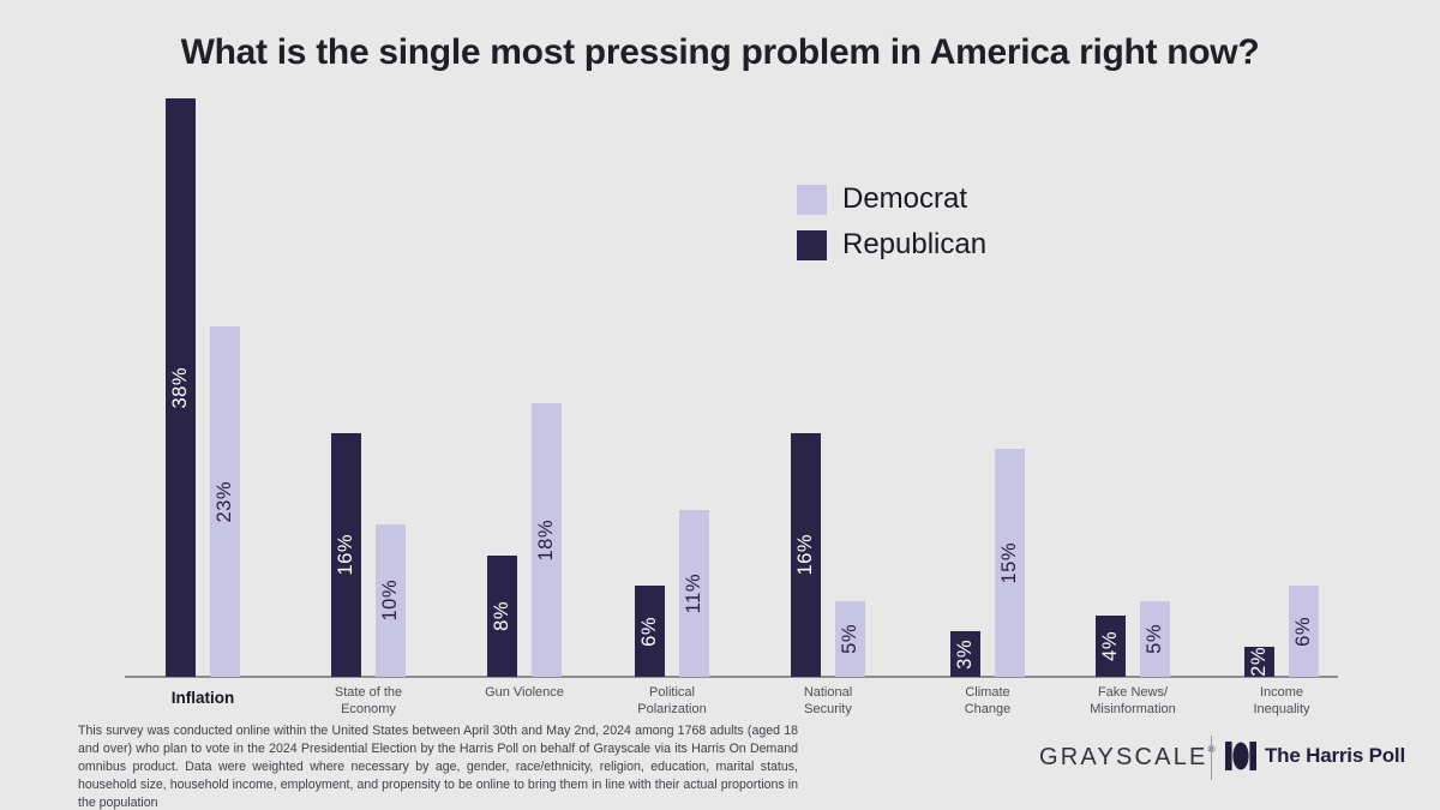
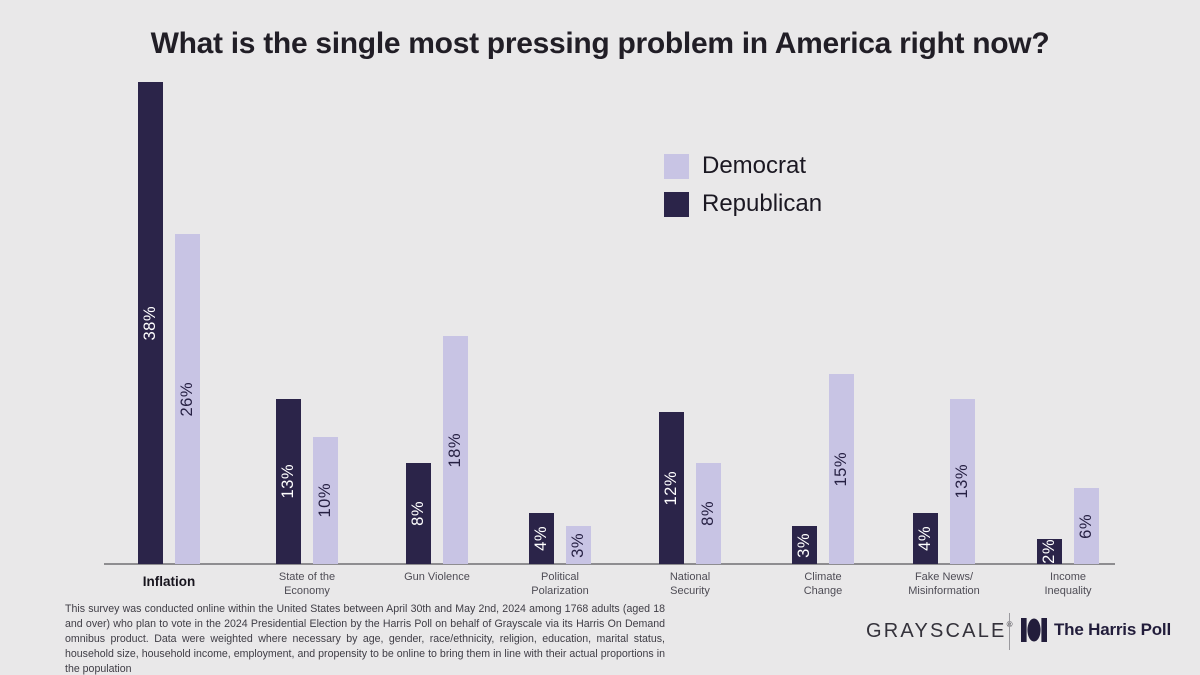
Democrat/Inflation: 23% -> 26%
Republican/State of the Economy: 16% -> 13%
Republican/Political Polarization: 6% -> 4%
Democrat/Political Polarization: 11% -> 3%
Republican/National Security: 16% -> 12%
Democrat/National Security: 5% -> 8%
Democrat/Fake News/Misinformation: 5% -> 13%
